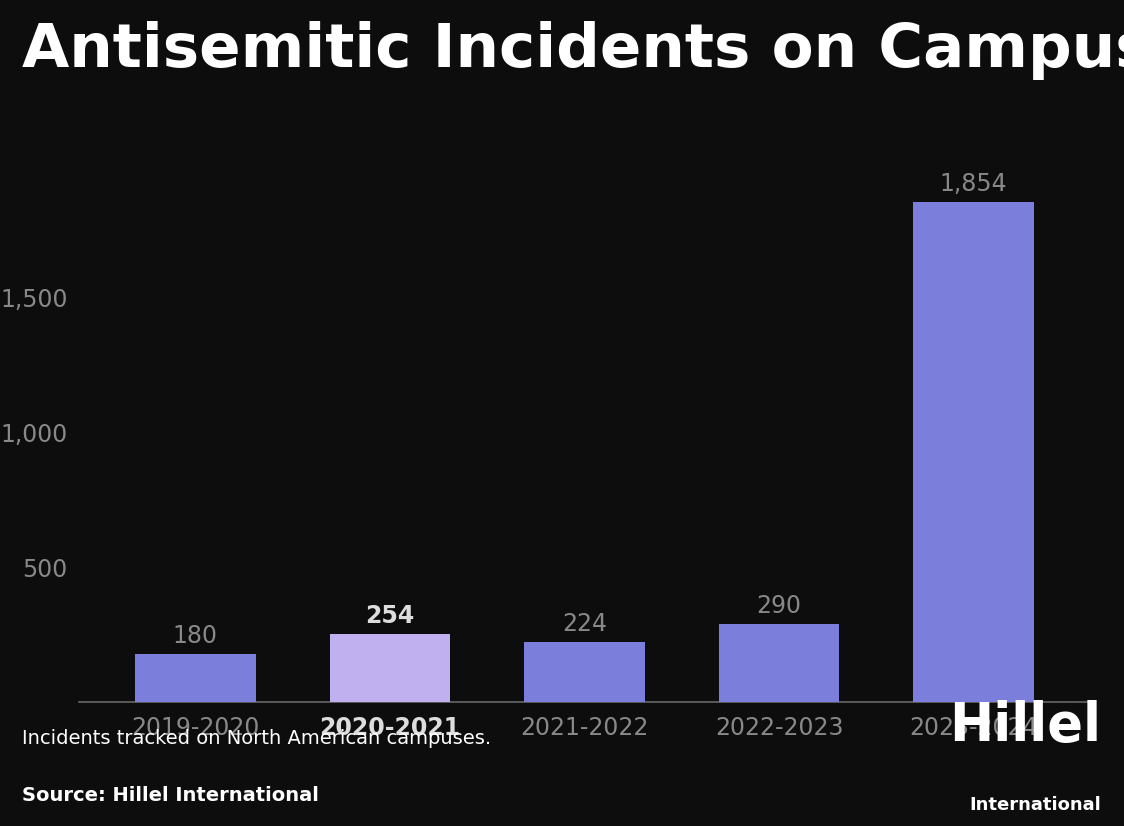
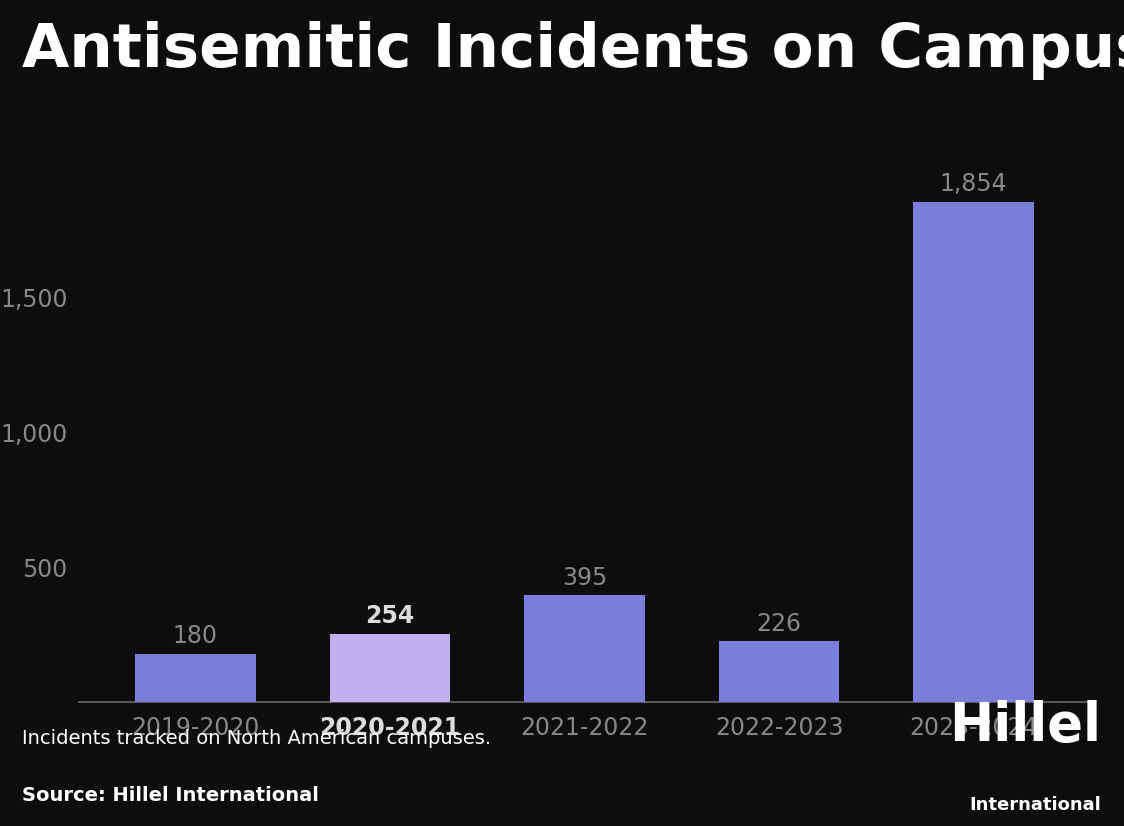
2021-2022: 224 -> 395
2022-2023: 290 -> 226
